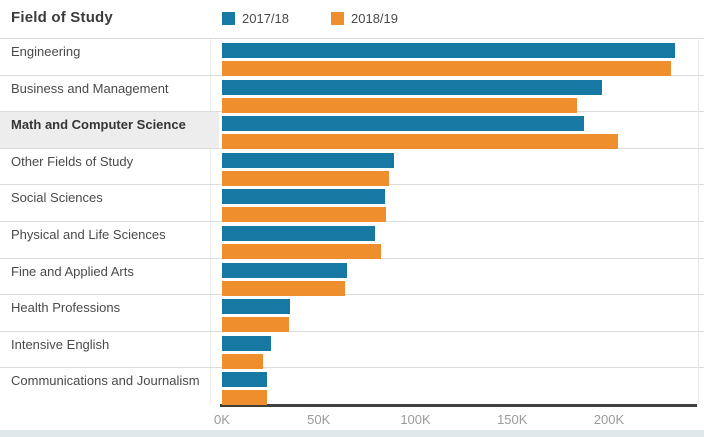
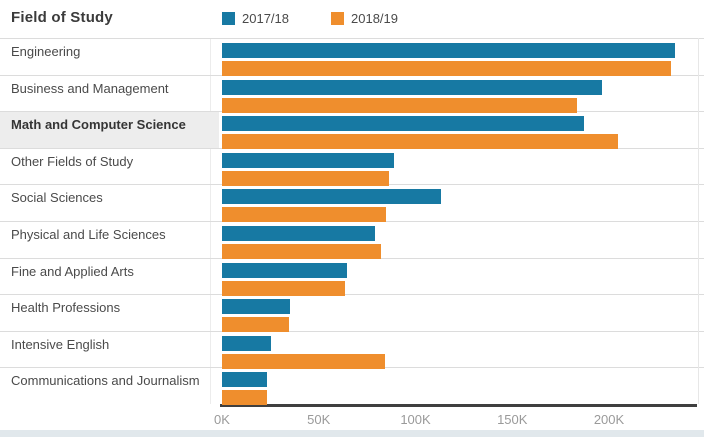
2017/18/Social Sciences: 84K -> 113K
2018/19/Intensive English: 21K -> 84K
